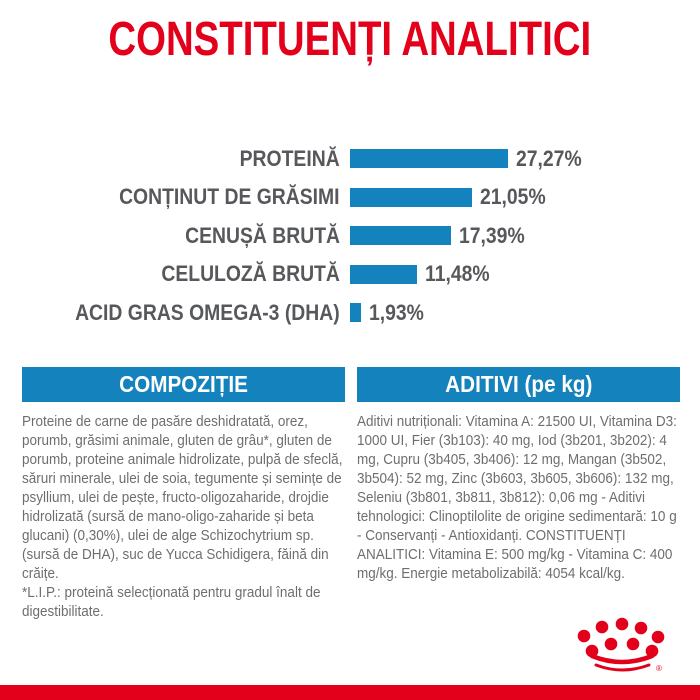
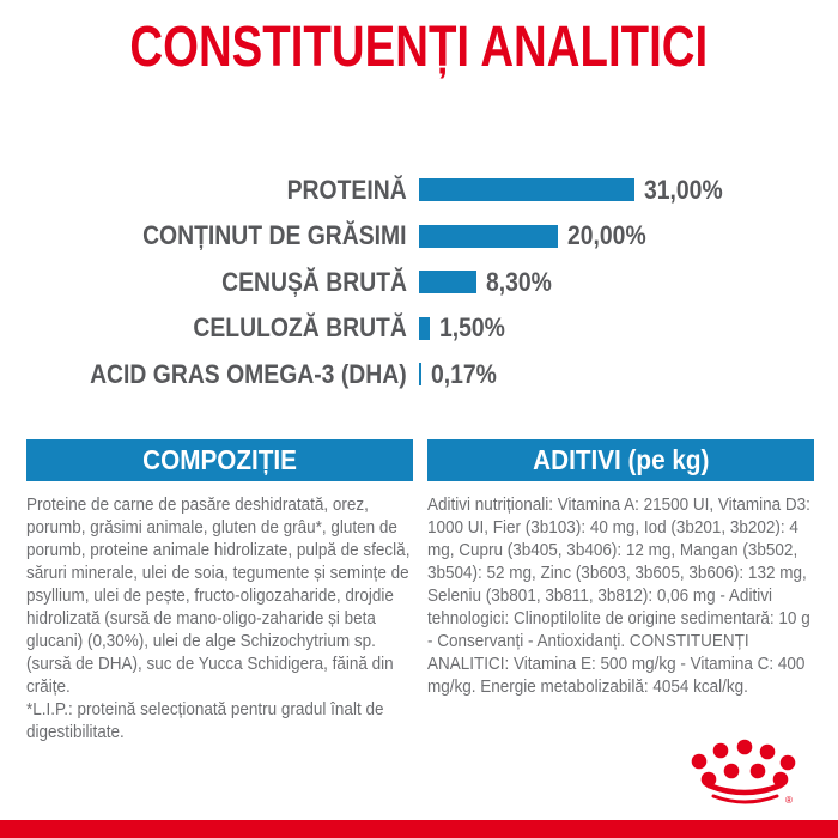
PROTEINĂ: 27,27% -> 31,00%
CONȚINUT DE GRĂSIMI: 21,05% -> 20,00%
CENUȘĂ BRUTĂ: 17,39% -> 8,30%
CELULOZĂ BRUTĂ: 11,48% -> 1,50%
ACID GRAS OMEGA-3 (DHA): 1,93% -> 0,17%
